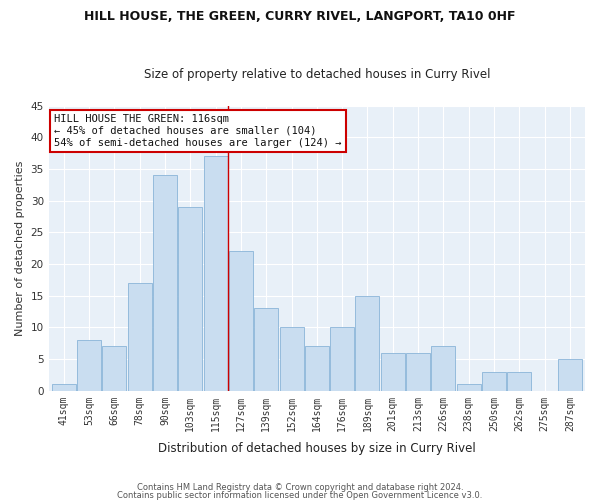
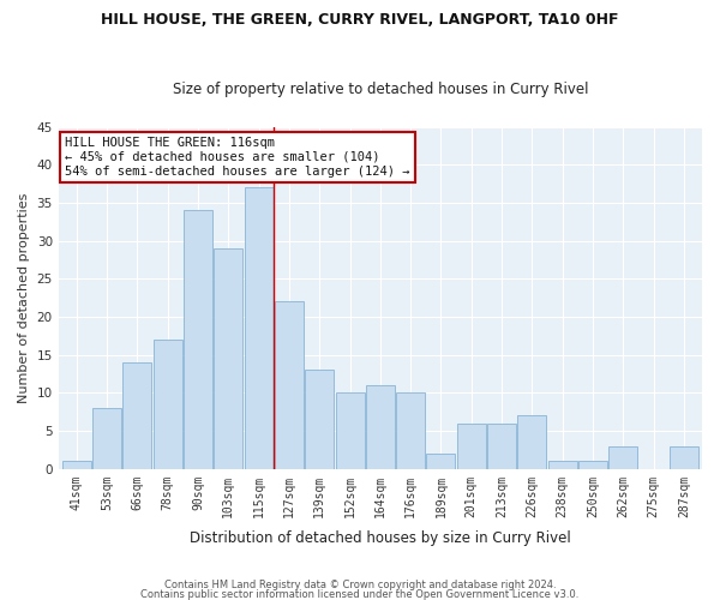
66sqm: 7 -> 14
164sqm: 7 -> 11
189sqm: 15 -> 2
250sqm: 3 -> 1
287sqm: 5 -> 3
